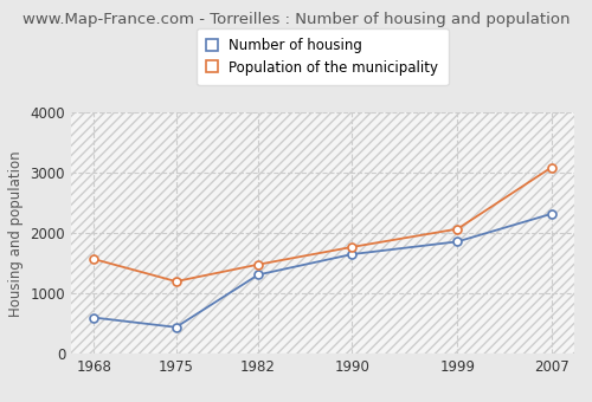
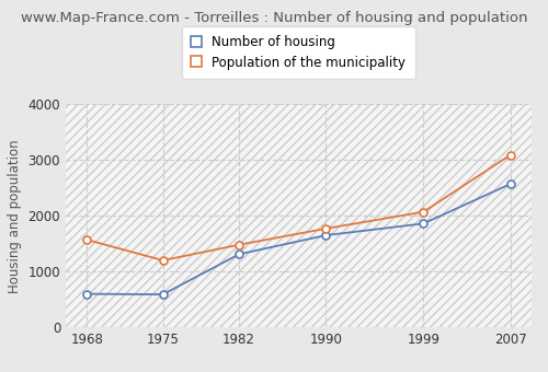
Number of housing/1975: 440 -> 590
Number of housing/2007: 2320 -> 2570
